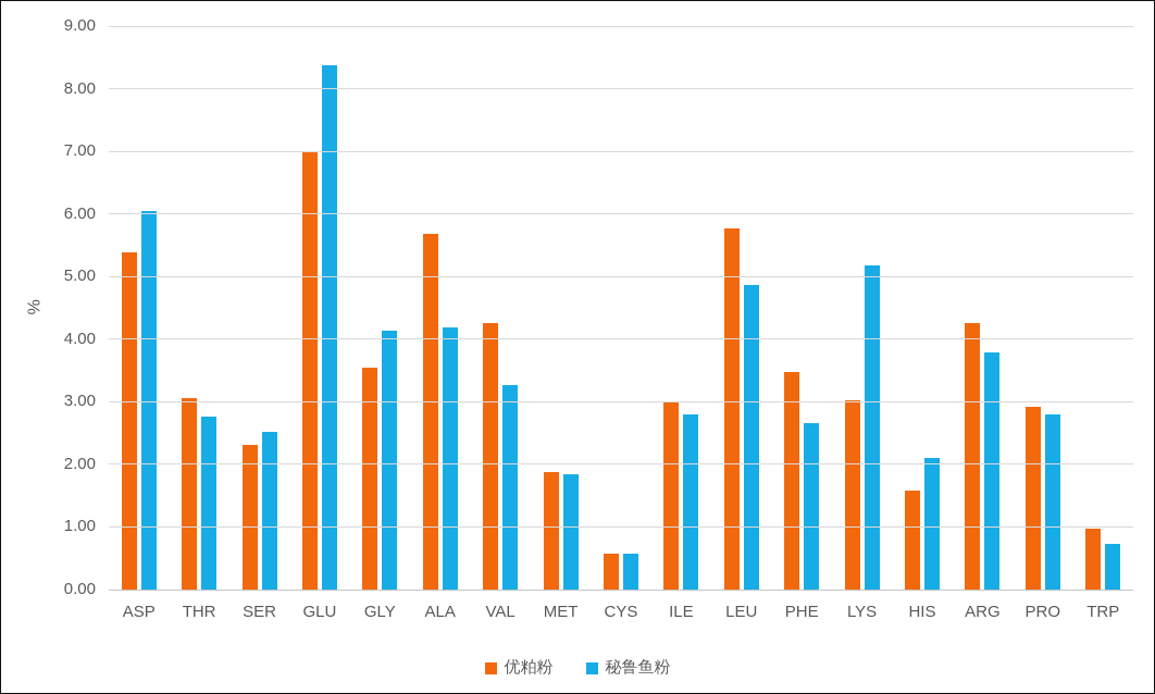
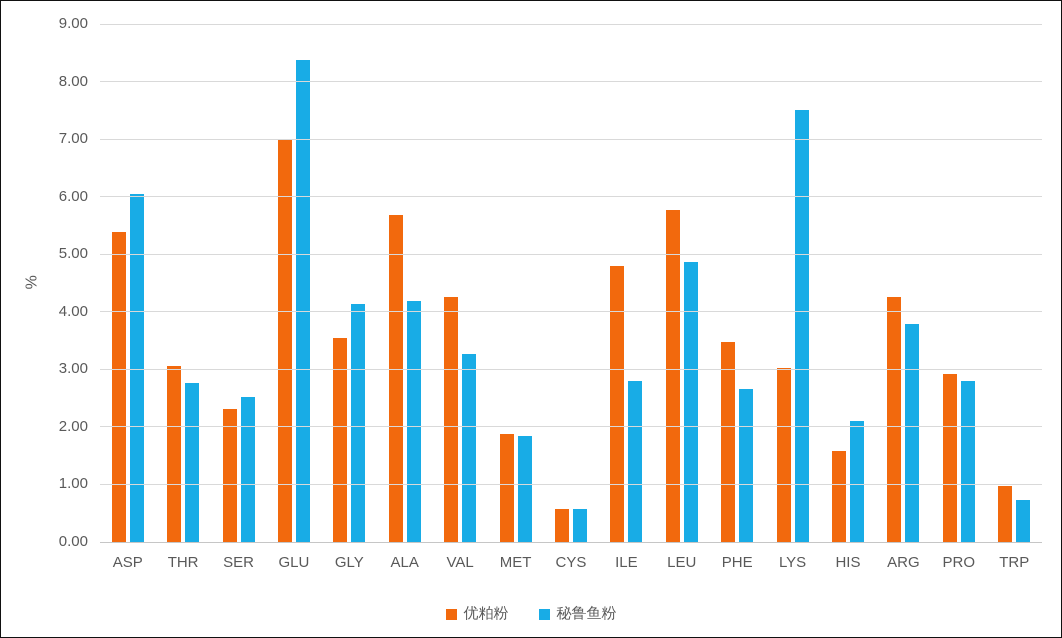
优粕粉/ILE: 3.0 -> 4.8
秘鲁鱼粉/LYS: 5.2 -> 7.5
